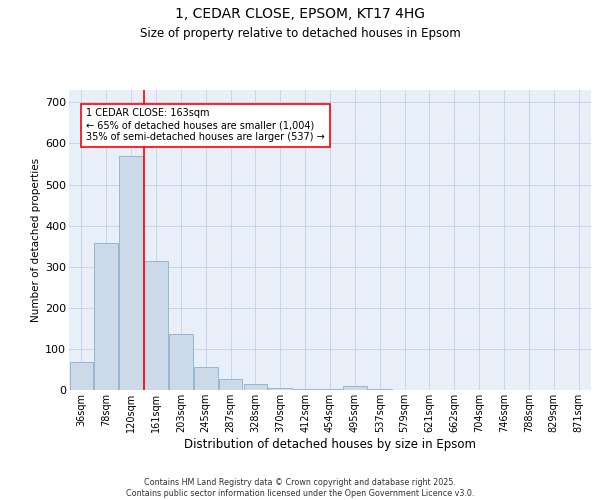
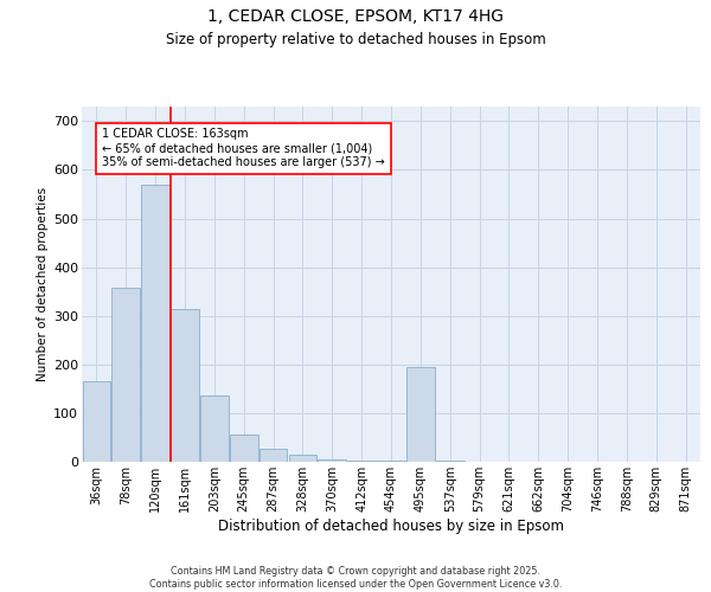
36sqm: 67 -> 165
495sqm: 10 -> 195
